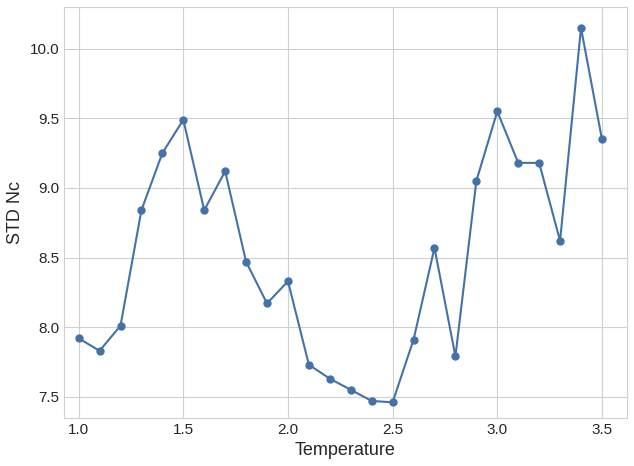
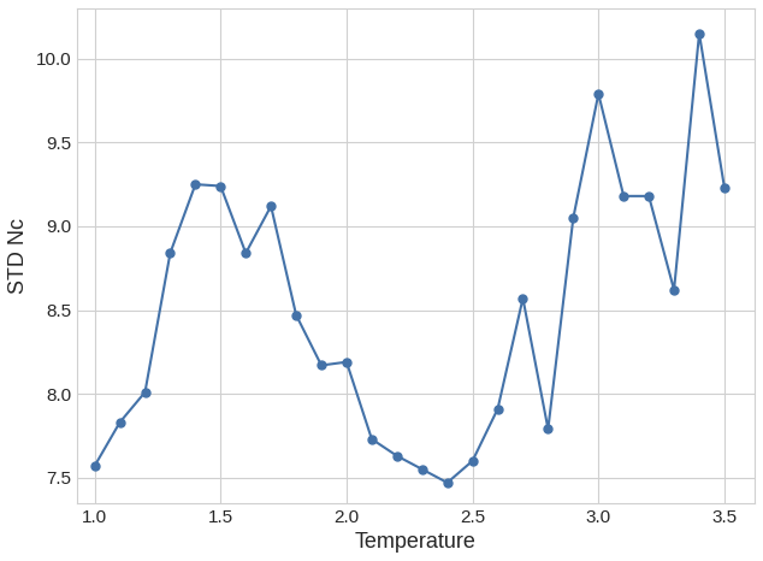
1.0: 7.92 -> 7.57
1.5: 9.49 -> 9.24
2.0: 8.33 -> 8.19
2.5: 7.46 -> 7.60
3.0: 9.55 -> 9.79
3.5: 9.35 -> 9.23
